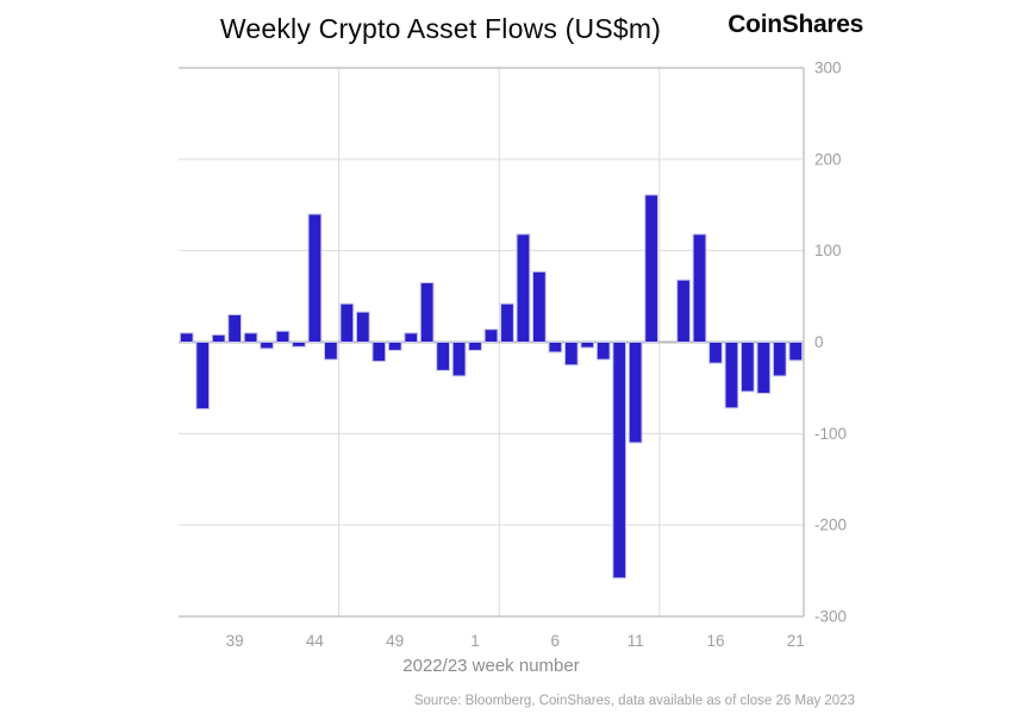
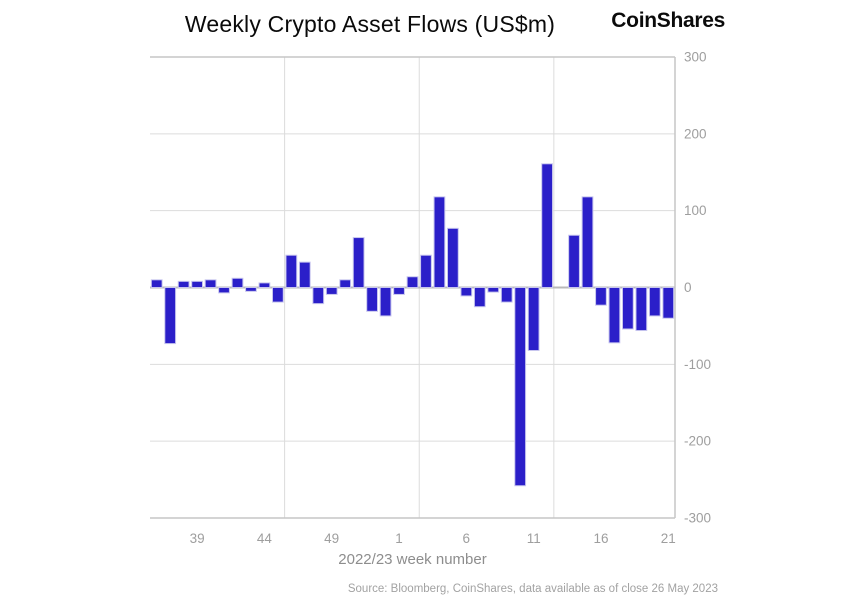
39: 30 -> 10
44: 140 -> 10
11: -110 -> -80
21: -20 -> -40
